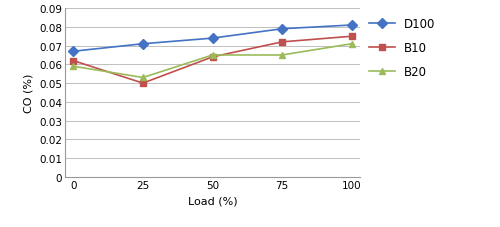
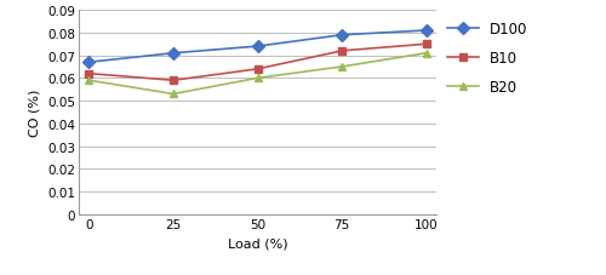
B10/25: 0.050 -> 0.059
B20/50: 0.065 -> 0.060
